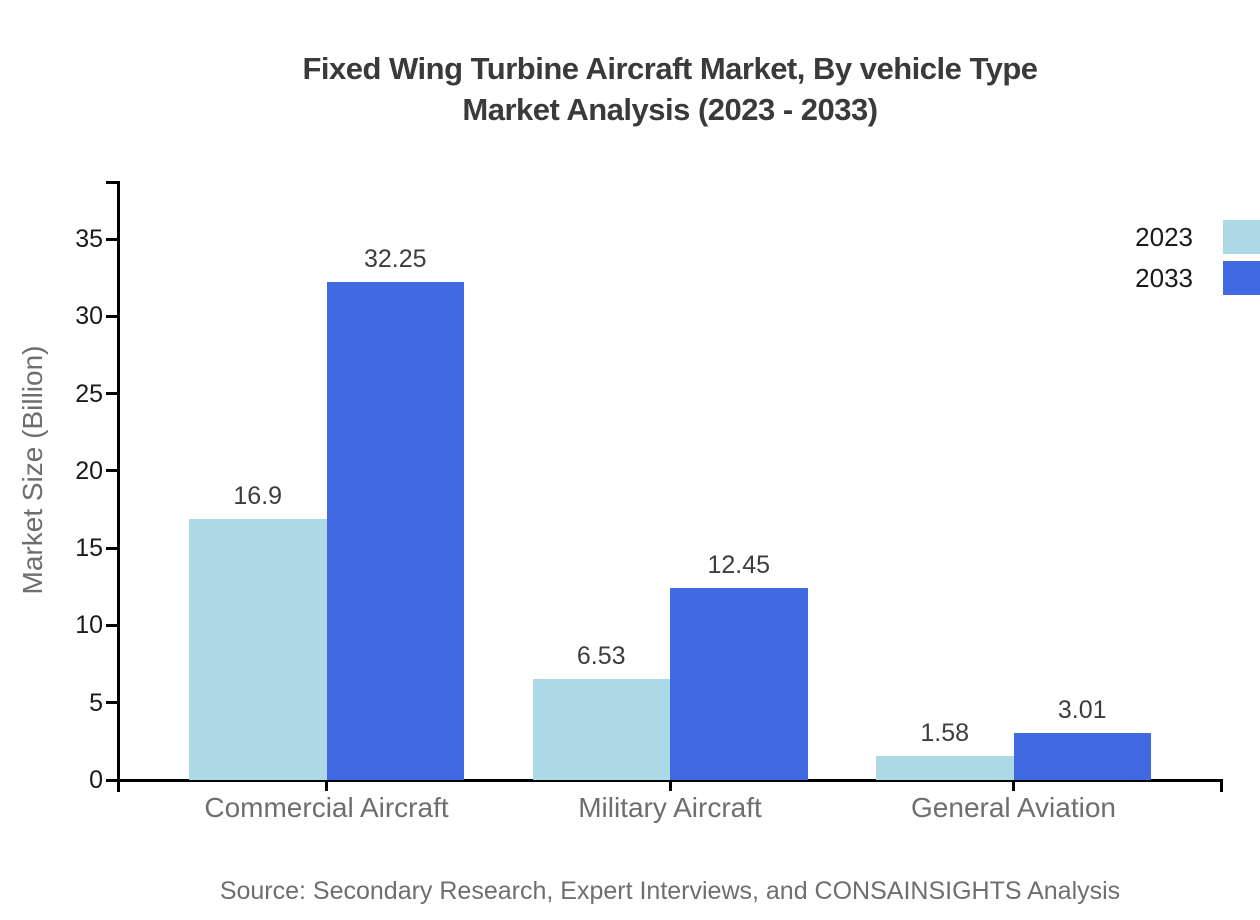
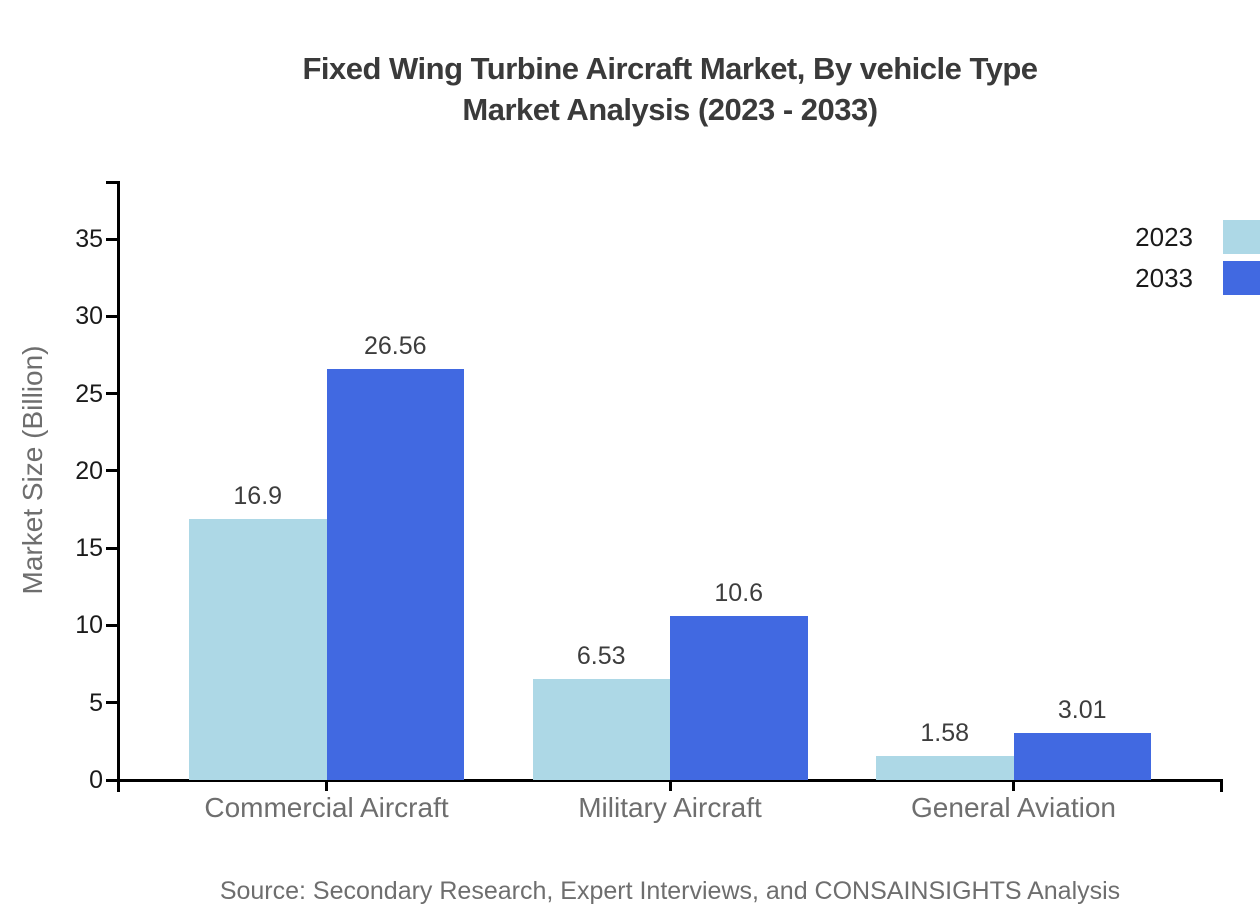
2033/Commercial Aircraft: 32.25 -> 26.56
2033/Military Aircraft: 12.45 -> 10.6
